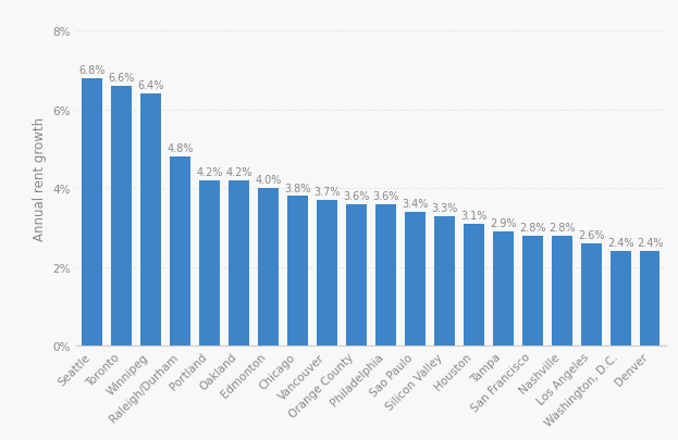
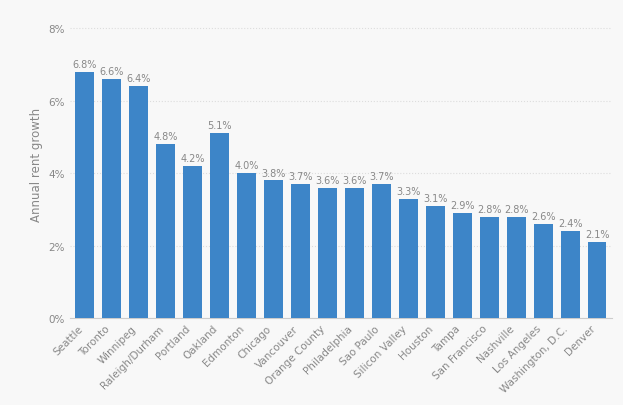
Oakland: 4.2% -> 5.1%
Sao Paulo: 3.4% -> 3.7%
Denver: 2.4% -> 2.1%
